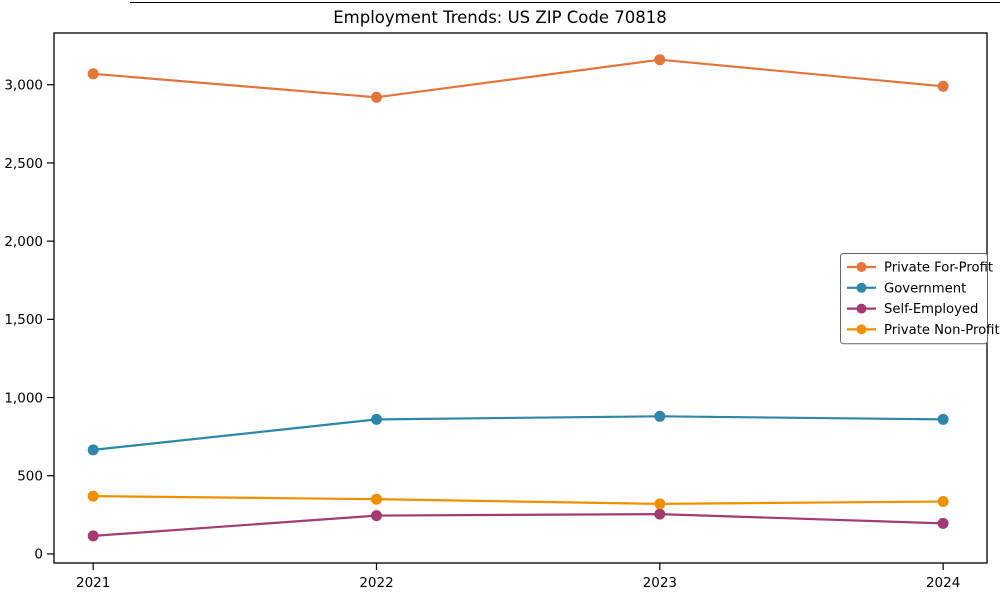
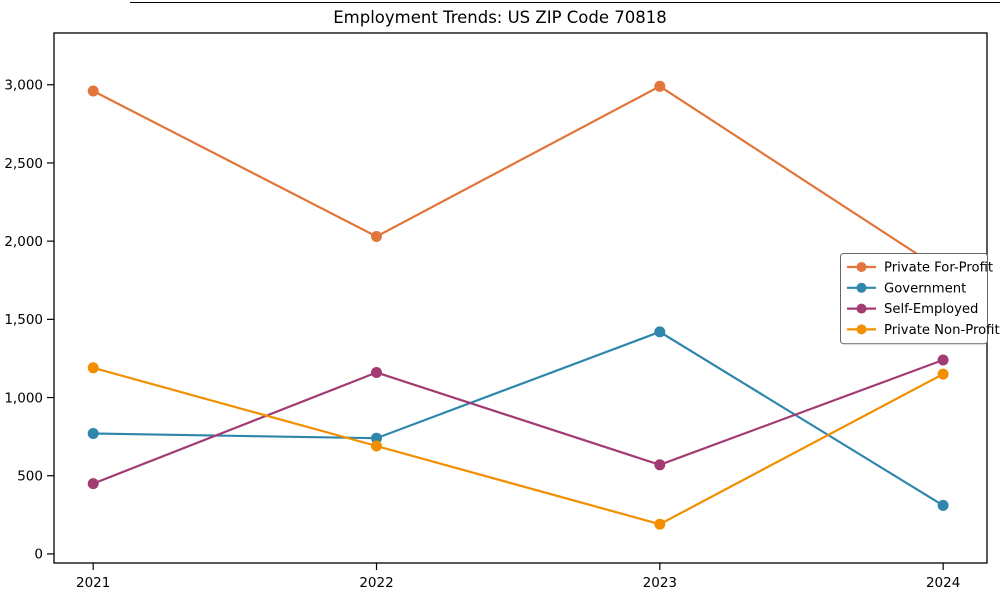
Private For-Profit/2021: 3070 -> 2960
Government/2021: 660 -> 770
Self-Employed/2021: 120 -> 450
Private Non-Profit/2021: 370 -> 1190
Private For-Profit/2022: 2920 -> 2030
Government/2022: 860 -> 740
Self-Employed/2022: 240 -> 1160
Private Non-Profit/2022: 350 -> 690
Private For-Profit/2023: 3160 -> 2990
Government/2023: 880 -> 1420
Self-Employed/2023: 260 -> 570
Private Non-Profit/2023: 320 -> 190
Private For-Profit/2024: 2990 -> 1810
Government/2024: 860 -> 310
Self-Employed/2024: 200 -> 1240
Private Non-Profit/2024: 340 -> 1150
